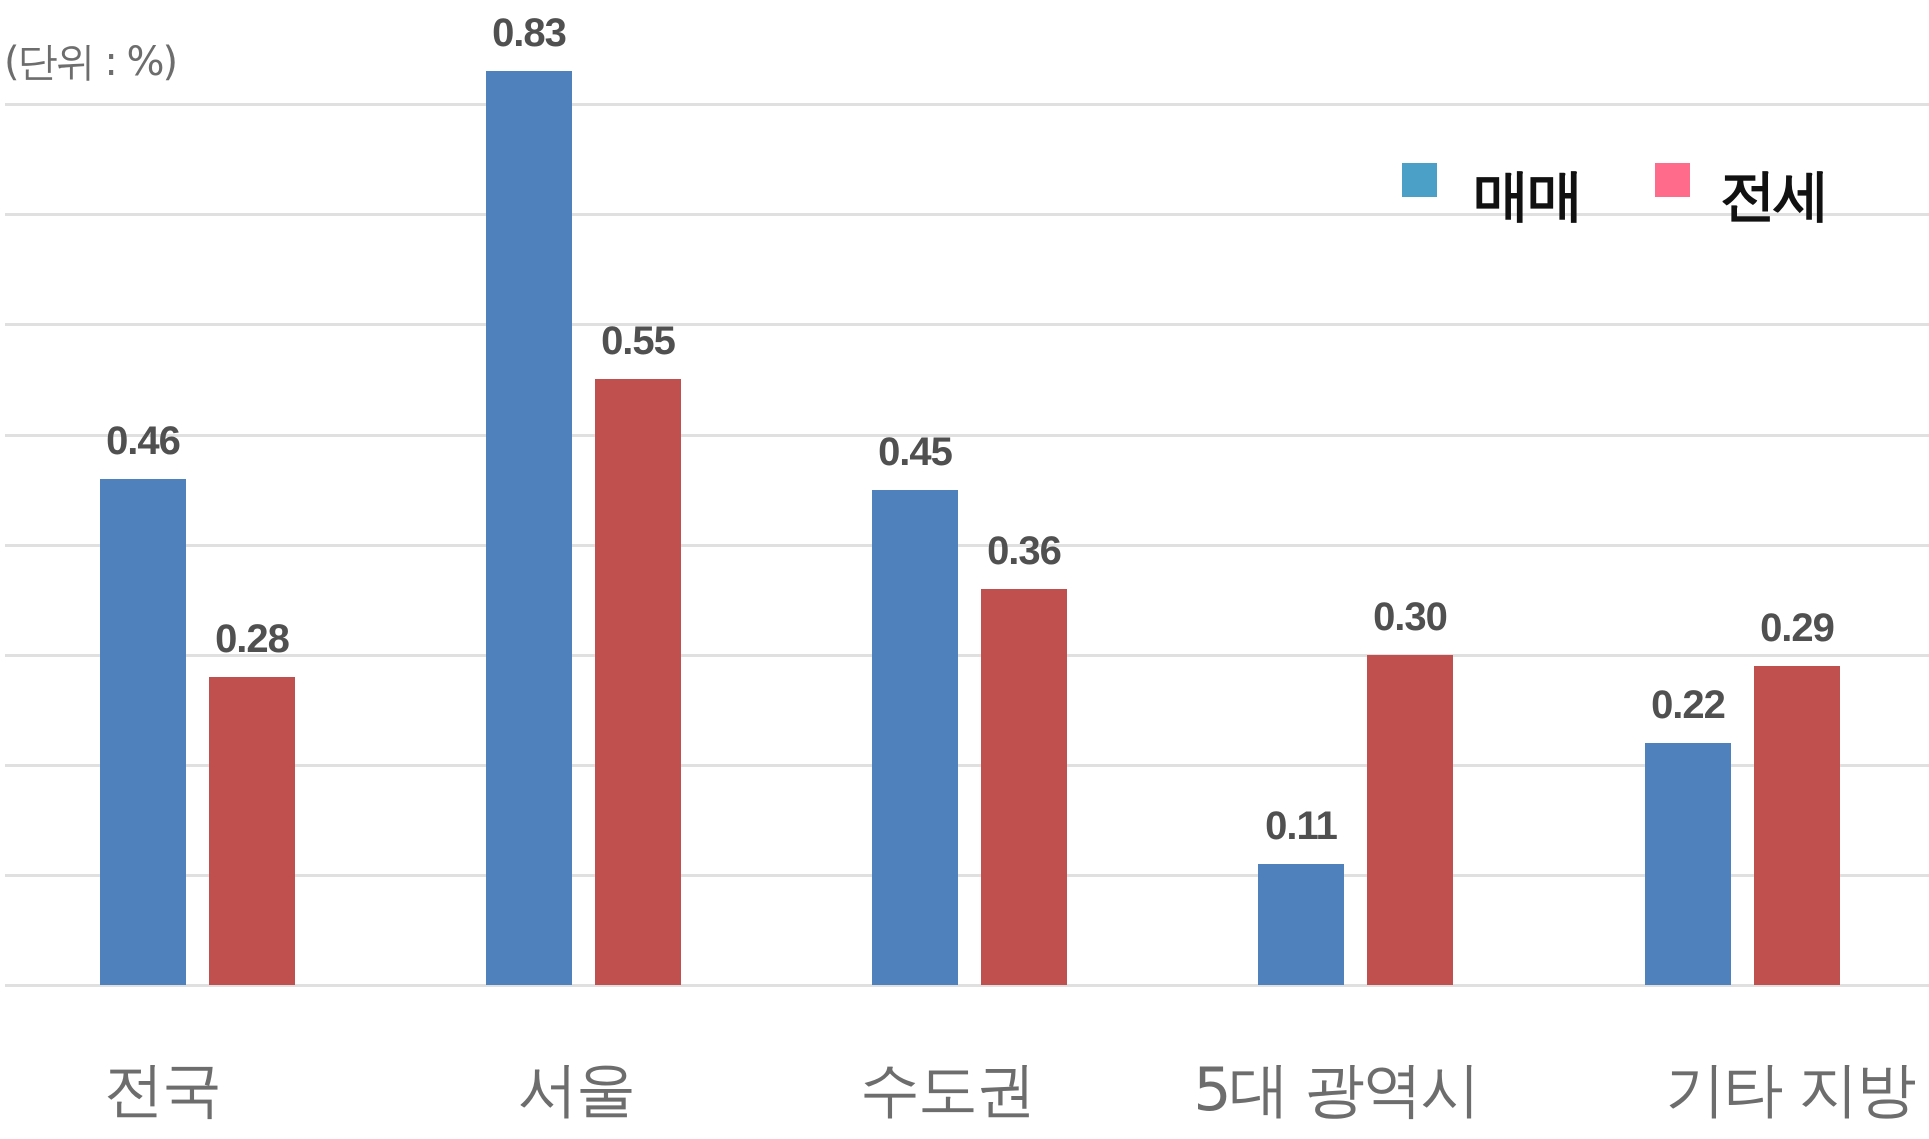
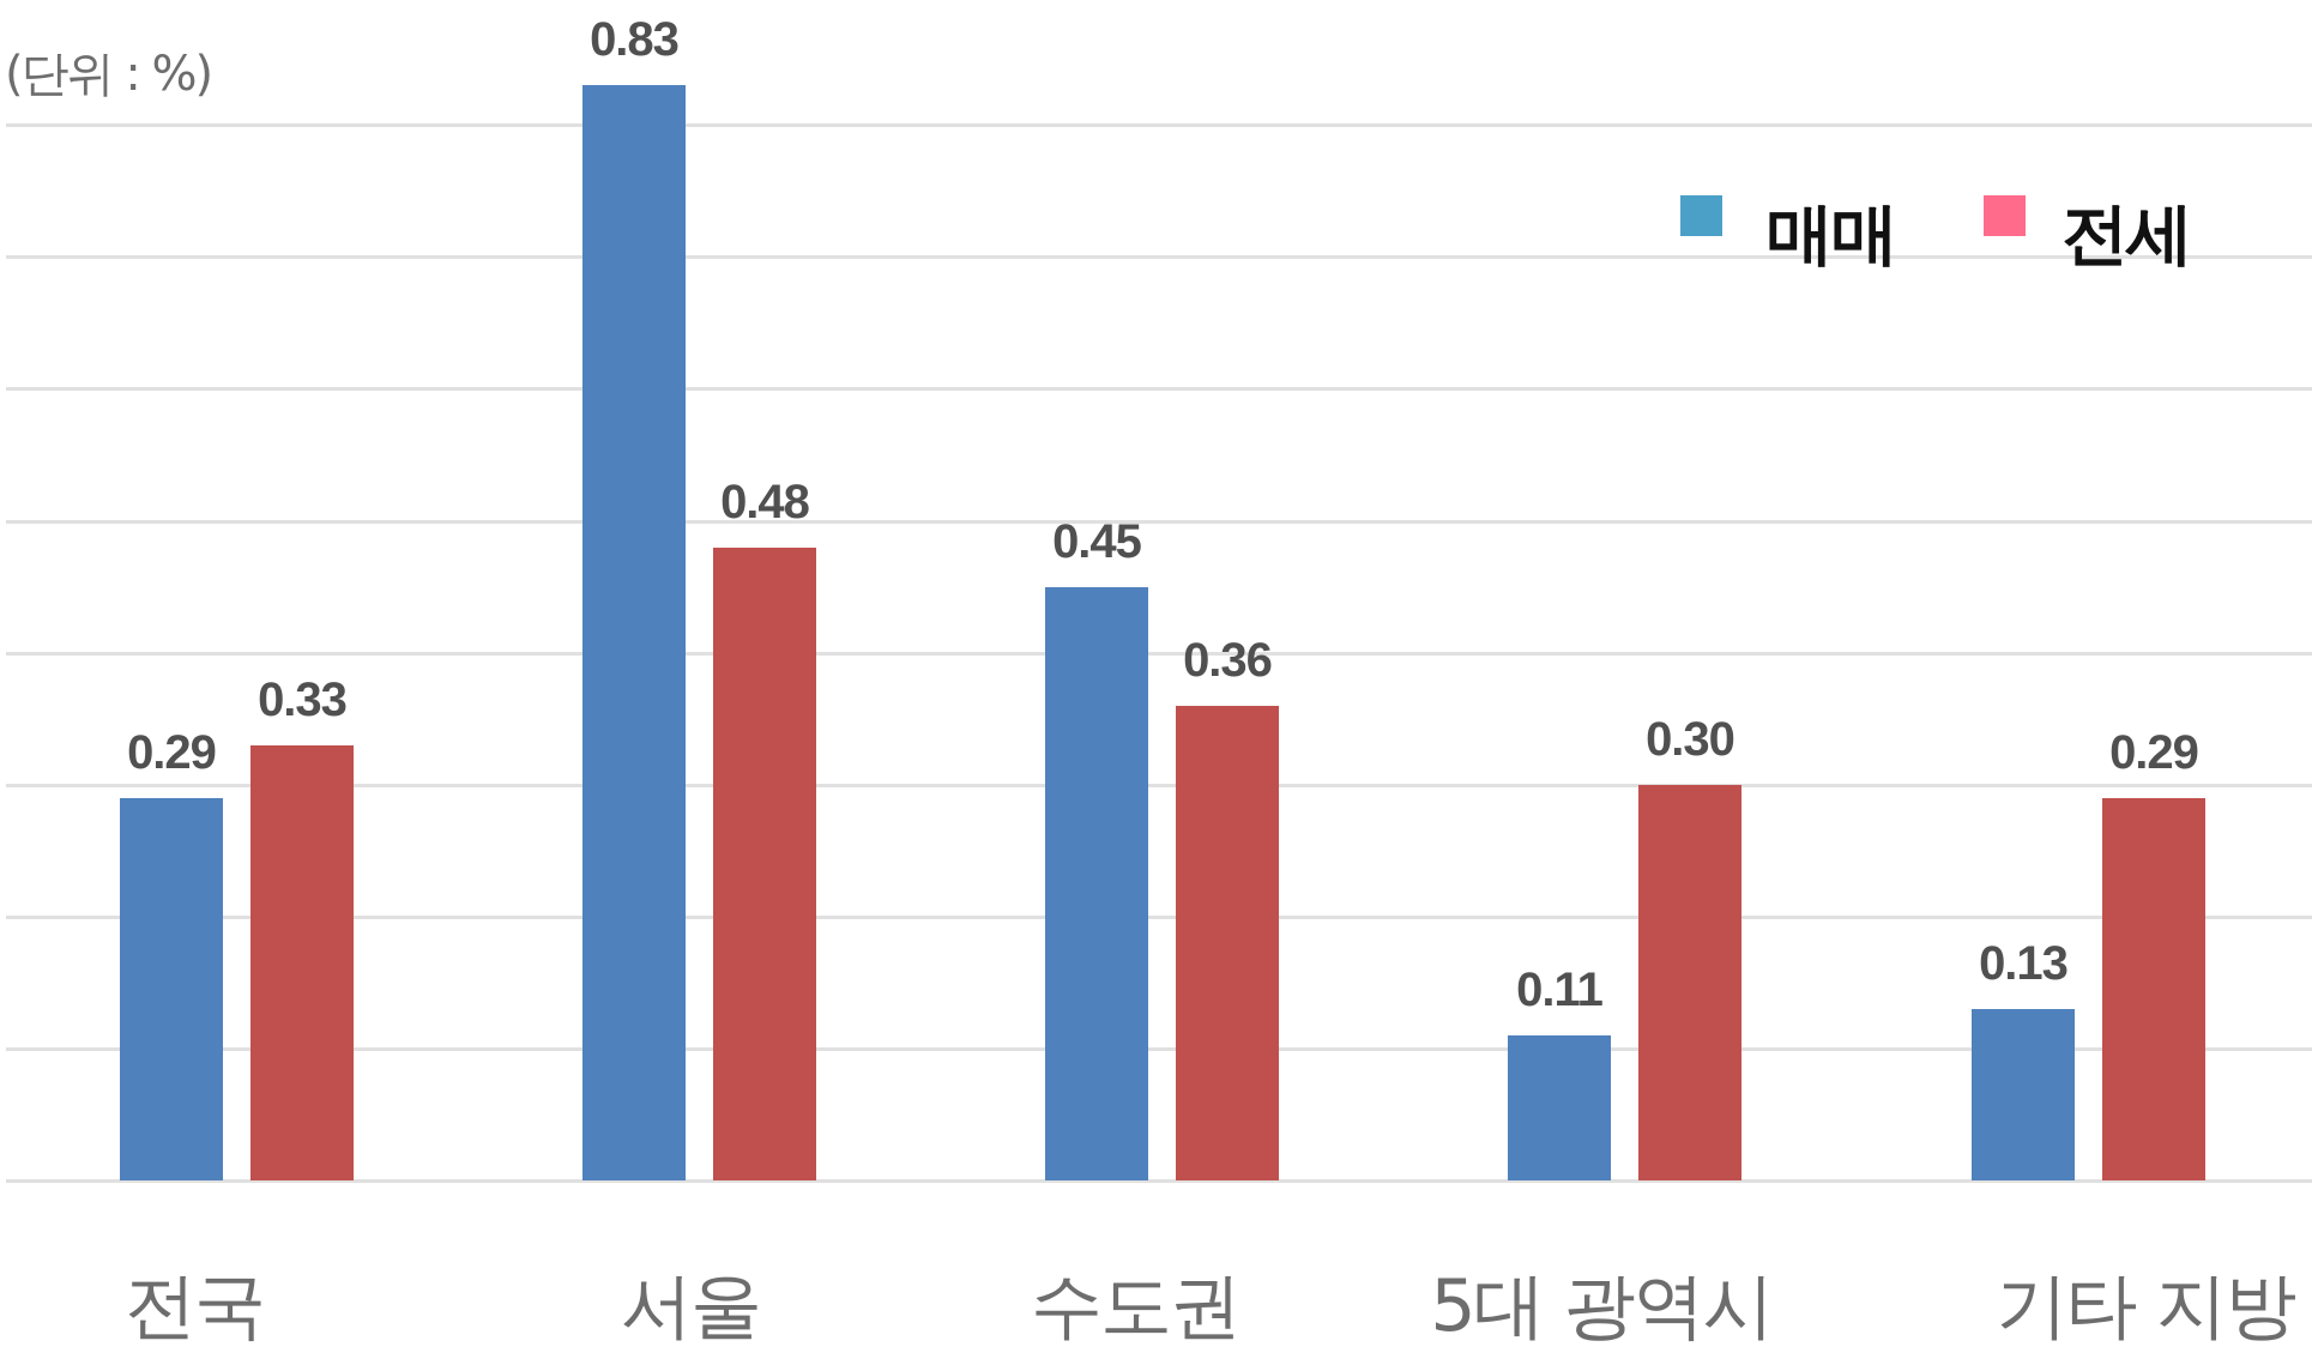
매매/전국: 0.46 -> 0.29
전세/전국: 0.28 -> 0.33
전세/서울: 0.55 -> 0.48
매매/기타 지방: 0.22 -> 0.13
